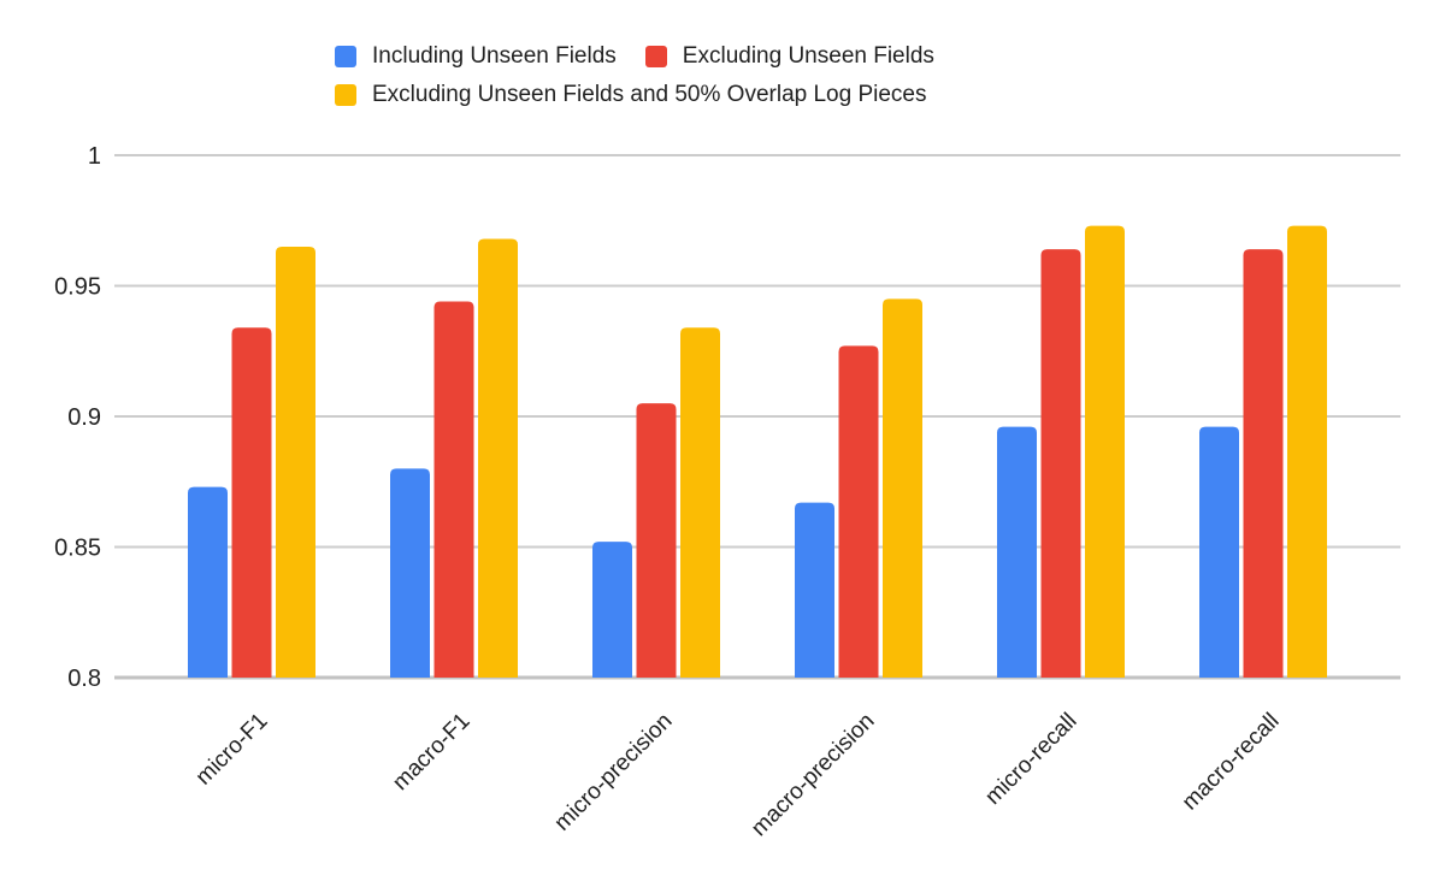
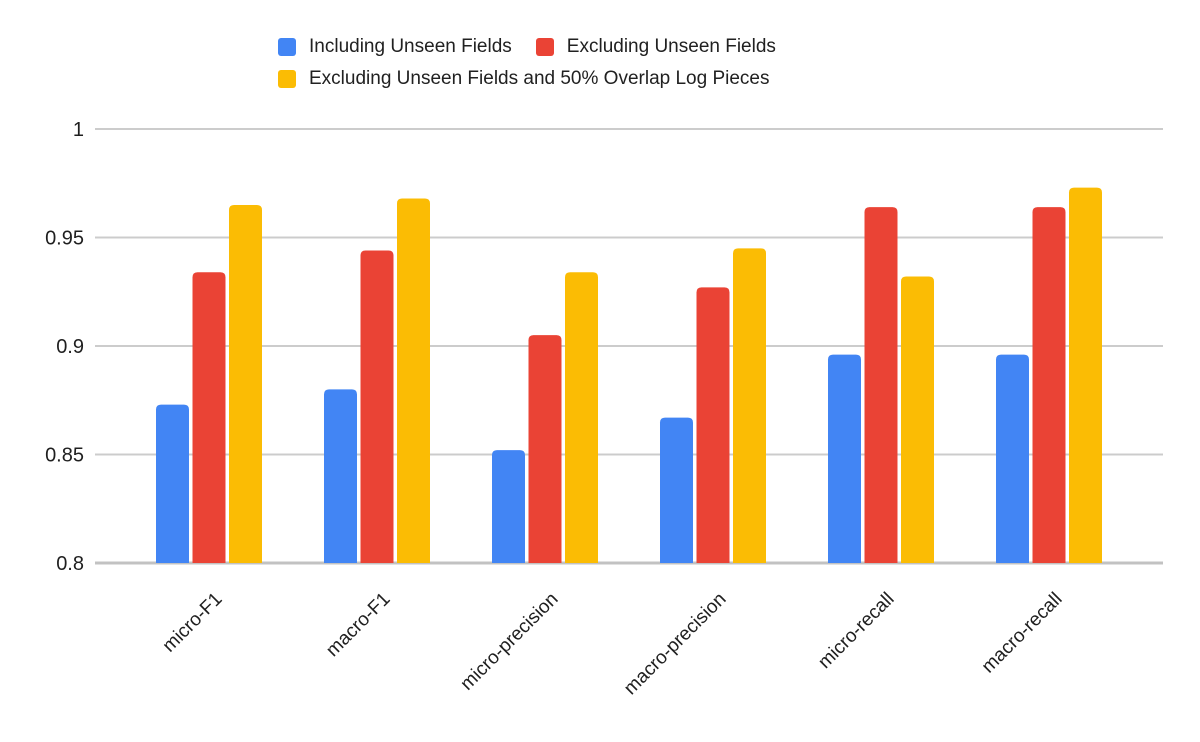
Excluding Unseen Fields and 50% Overlap Log Pieces/micro-recall: 0.973 -> 0.932
